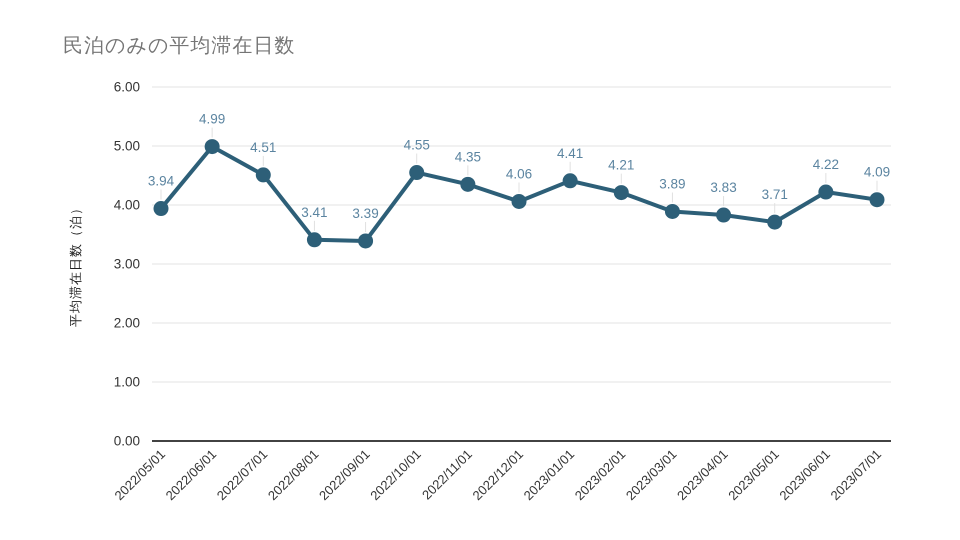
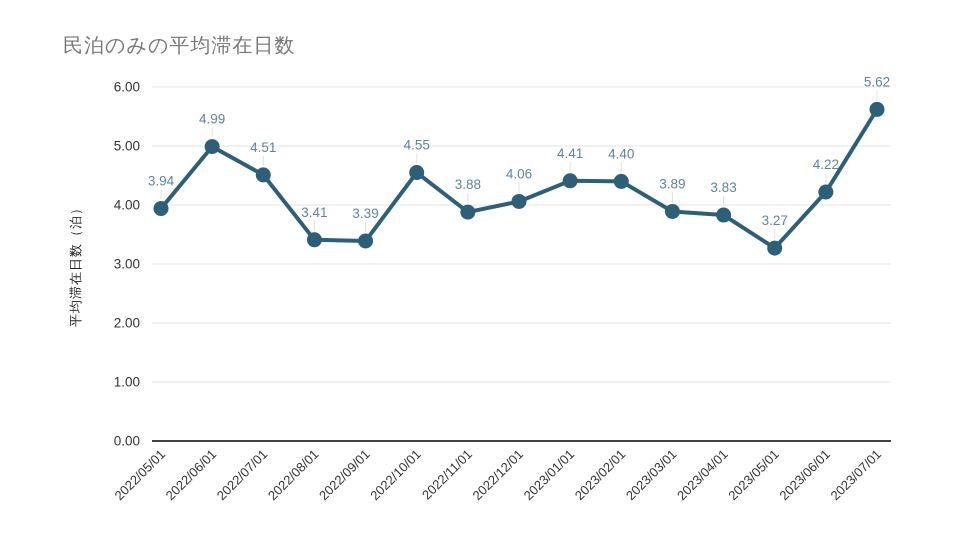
2022/11/01: 4.35 -> 3.88
2023/02/01: 4.21 -> 4.40
2023/05/01: 3.71 -> 3.27
2023/07/01: 4.09 -> 5.62
